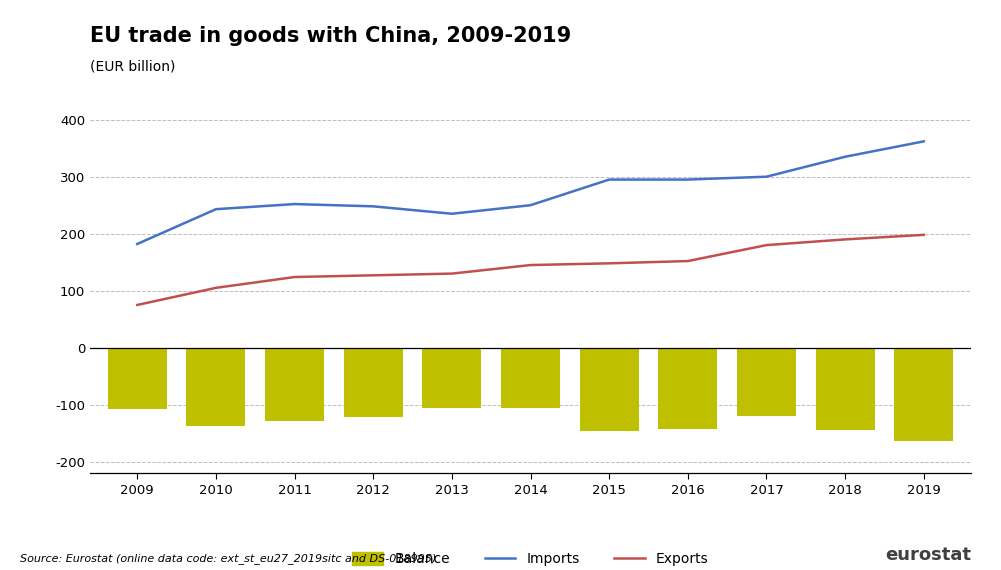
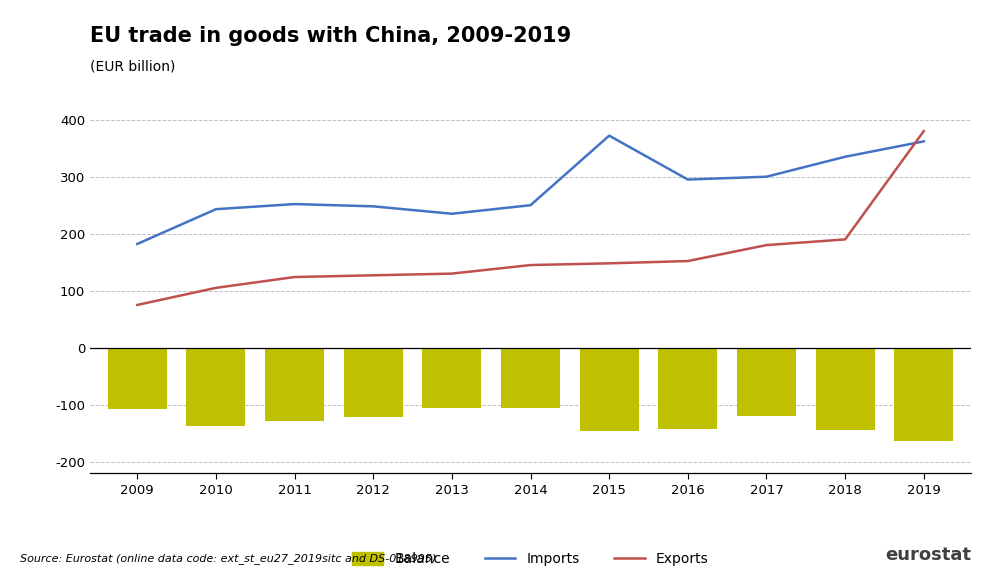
Imports/2015: 295 -> 372
Exports/2019: 198 -> 380
